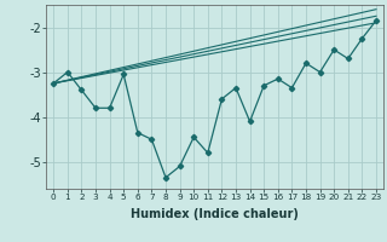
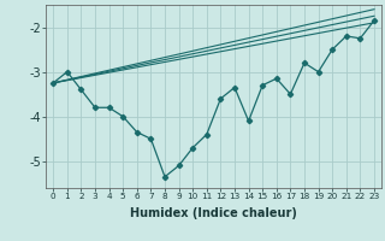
5: -3.05 -> -4.00
10: -4.45 -> -4.70
11: -4.80 -> -4.40
17: -3.35 -> -3.50
21: -2.70 -> -2.20
